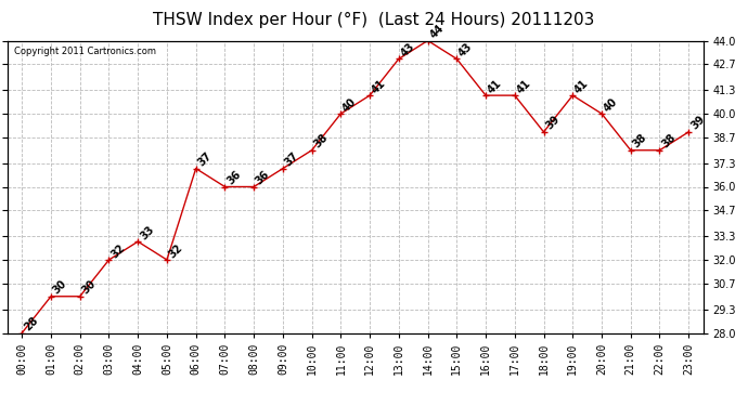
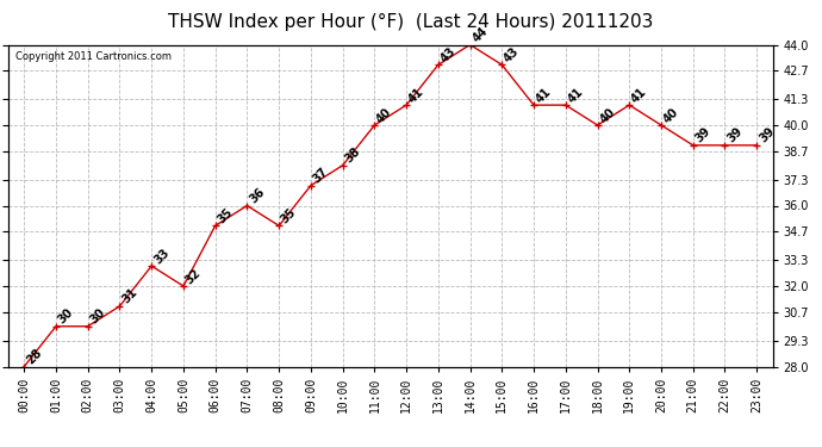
03:00: 32 -> 31
06:00: 37 -> 35
08:00: 36 -> 35
18:00: 39 -> 40
21:00: 38 -> 39
22:00: 38 -> 39
